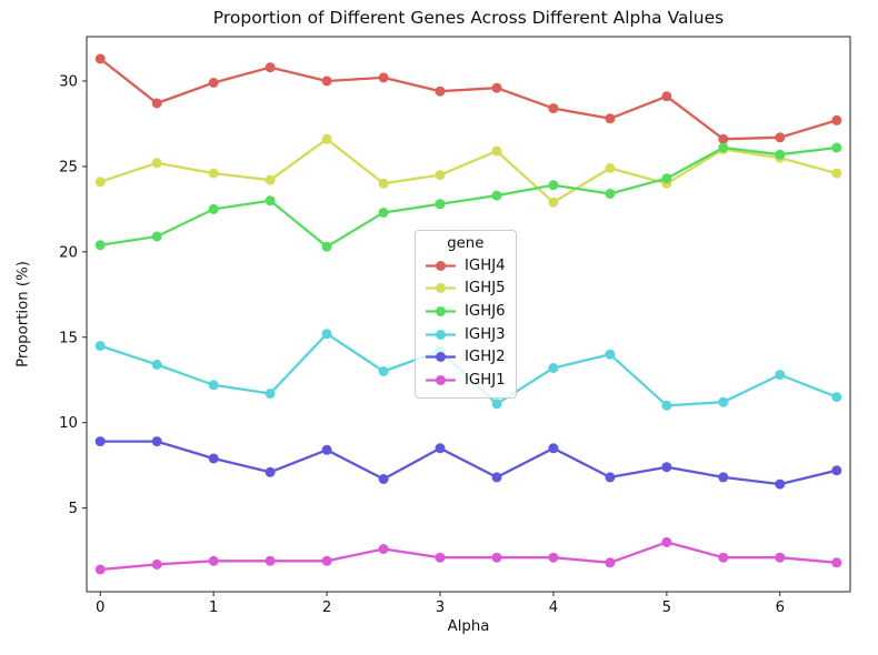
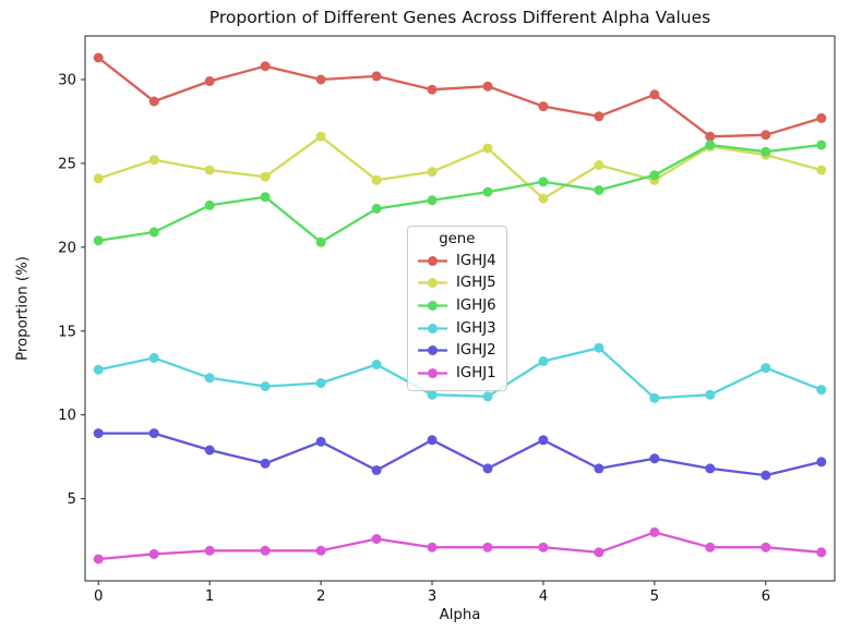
IGHJ3/0: 14.5 -> 12.7
IGHJ3/2: 15.2 -> 11.9
IGHJ3/3: 14.2 -> 11.2
